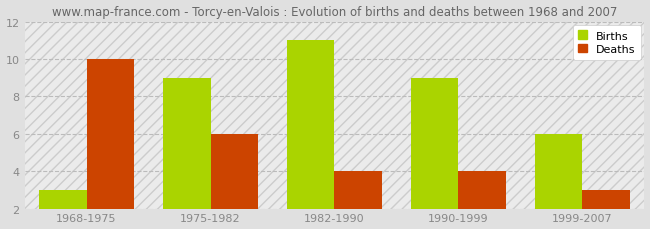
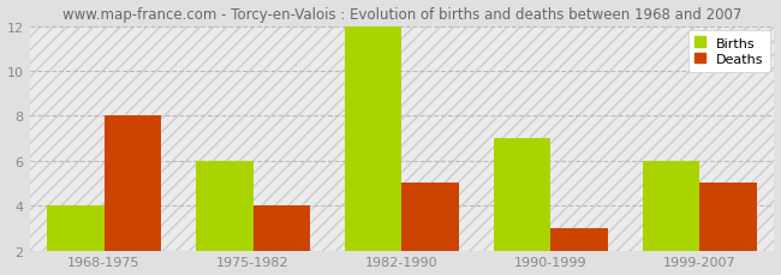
Births/1968-1975: 3 -> 4
Deaths/1968-1975: 10 -> 8
Births/1975-1982: 9 -> 6
Deaths/1975-1982: 6 -> 4
Births/1982-1990: 11 -> 12
Deaths/1982-1990: 4 -> 5
Births/1990-1999: 9 -> 7
Deaths/1990-1999: 4 -> 3
Deaths/1999-2007: 3 -> 5
